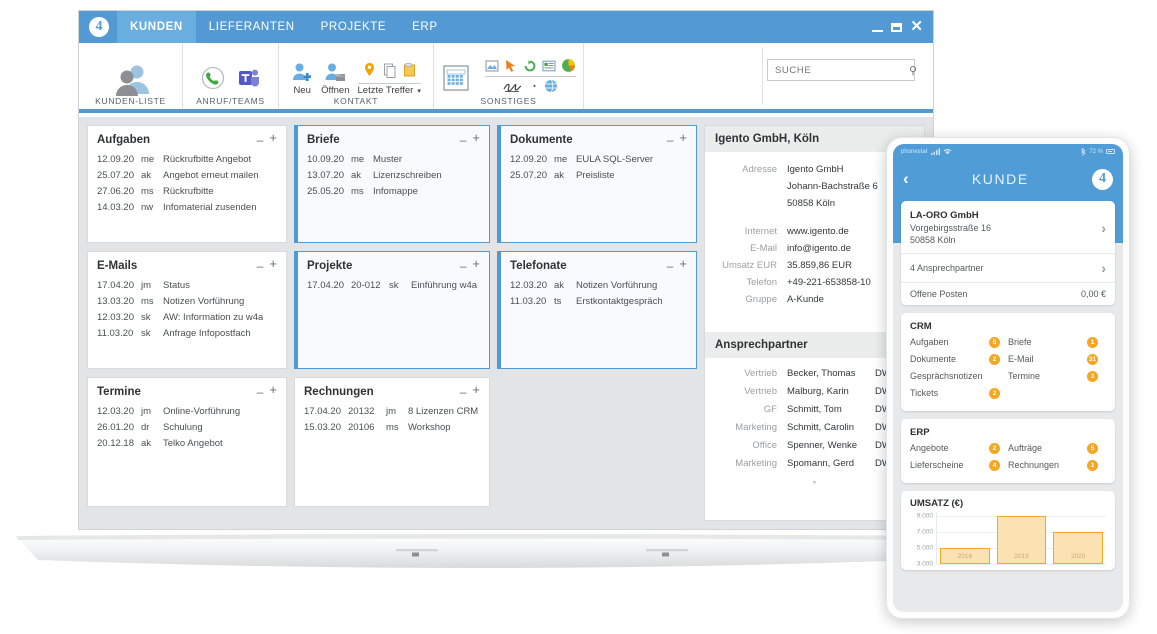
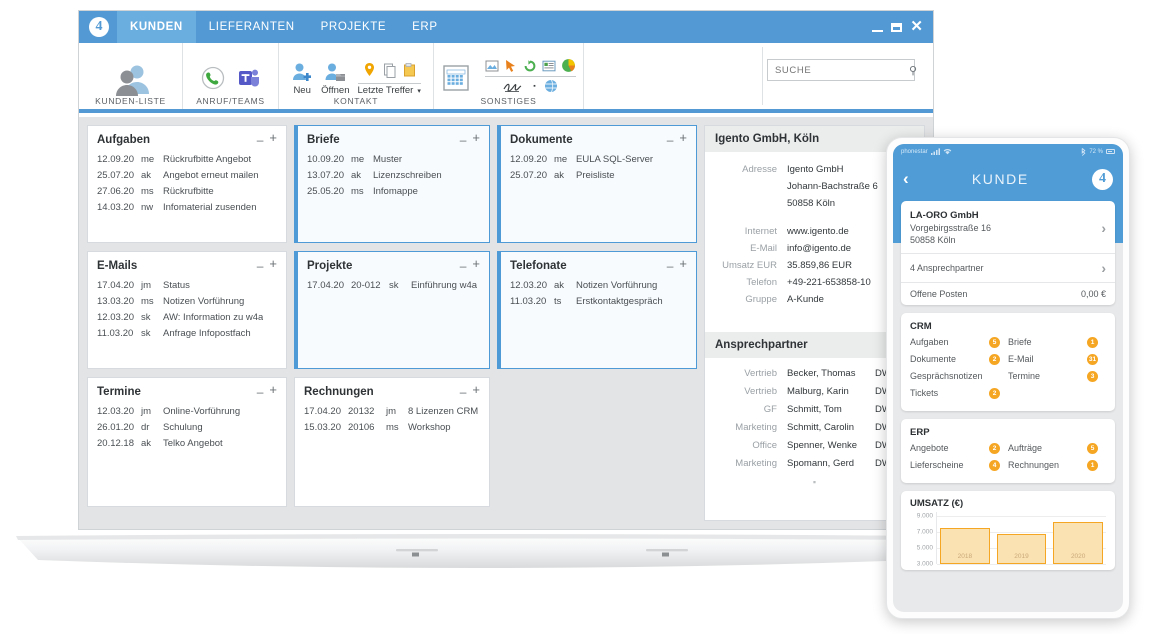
2018: 5000 -> 8000
2019: 9000 -> 7000
2020: 7000 -> 8000
